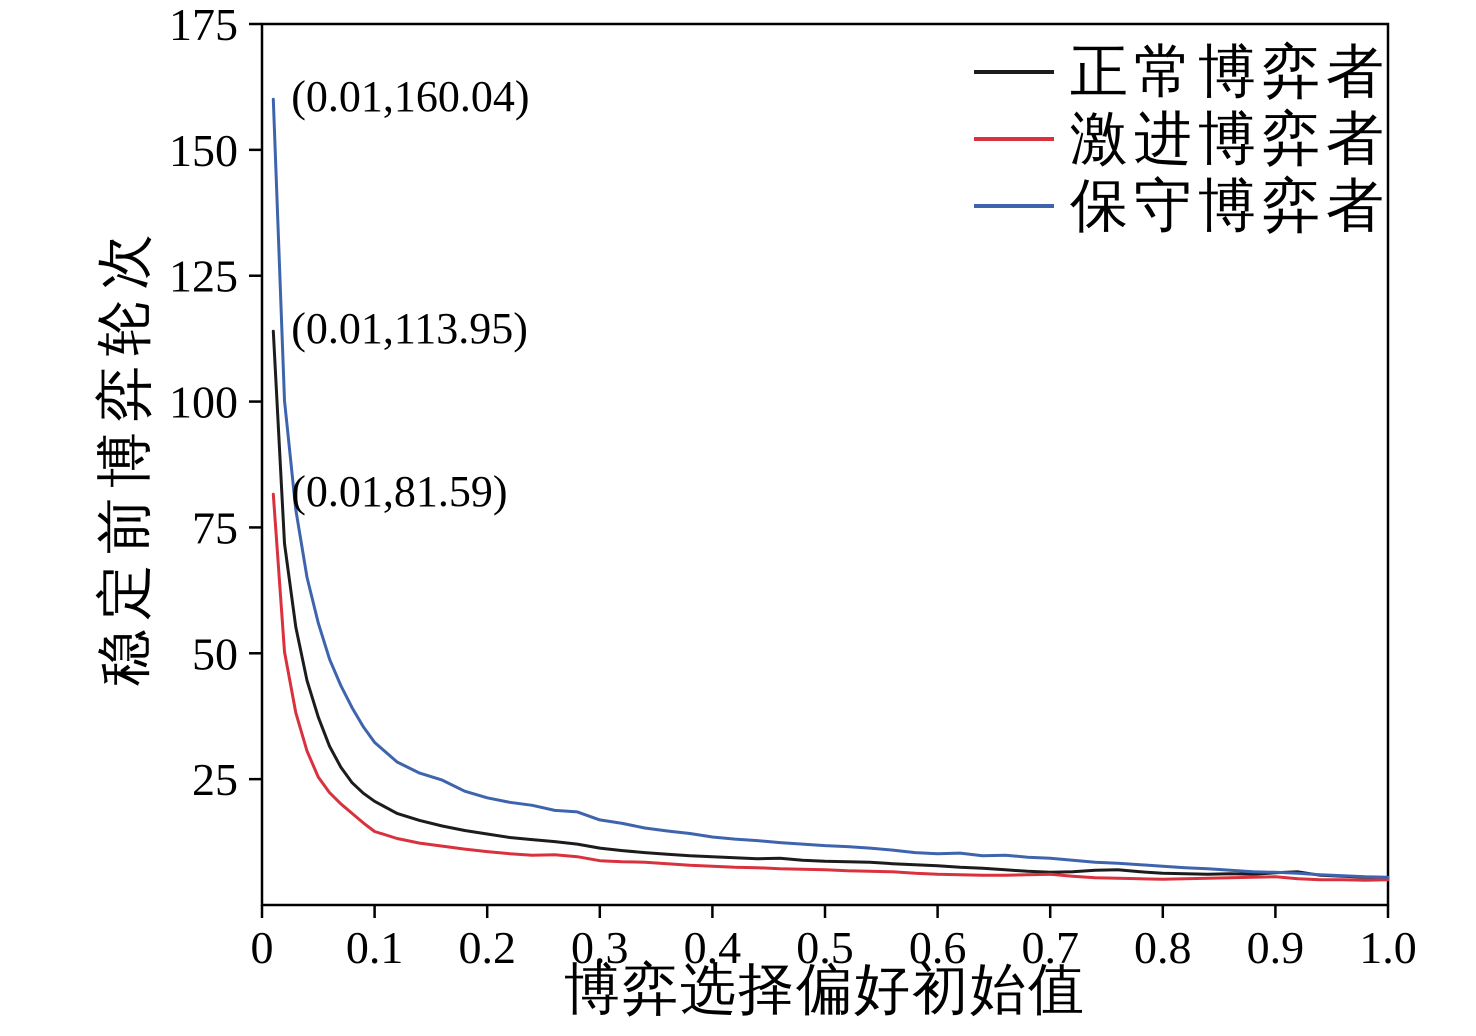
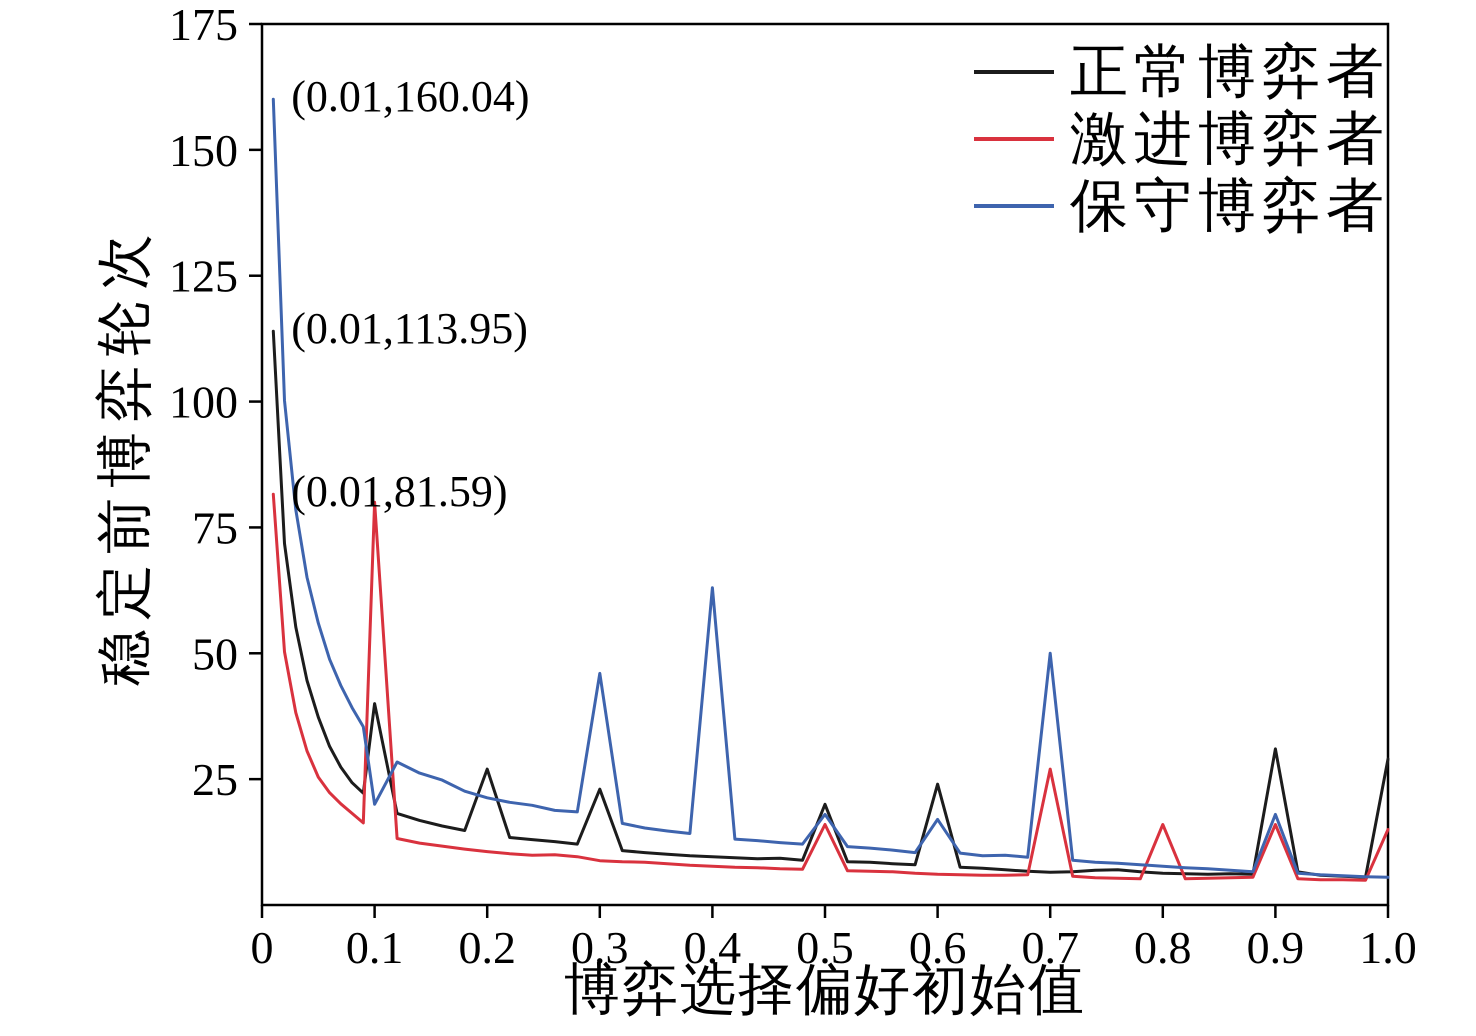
正常博弈者/0.1: 21 -> 40
激进博弈者/0.1: 15 -> 80
保守博弈者/0.1: 32 -> 20
正常博弈者/0.2: 14 -> 27
正常博弈者/0.3: 11 -> 23
保守博弈者/0.3: 17 -> 46
保守博弈者/0.4: 14 -> 63
正常博弈者/0.5: 9 -> 20
激进博弈者/0.5: 7 -> 16
保守博弈者/0.5: 12 -> 18
正常博弈者/0.6: 8 -> 24
保守博弈者/0.6: 10 -> 17
激进博弈者/0.7: 6 -> 27
保守博弈者/0.7: 9 -> 50
激进博弈者/0.8: 5 -> 16
正常博弈者/0.9: 6 -> 31
激进博弈者/0.9: 6 -> 16
保守博弈者/0.9: 6 -> 18
正常博弈者/1.0: 5 -> 29
激进博弈者/1.0: 5 -> 15
